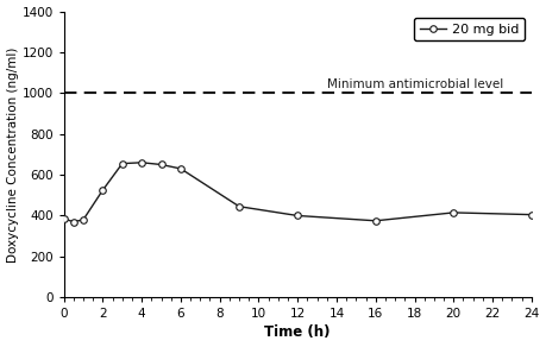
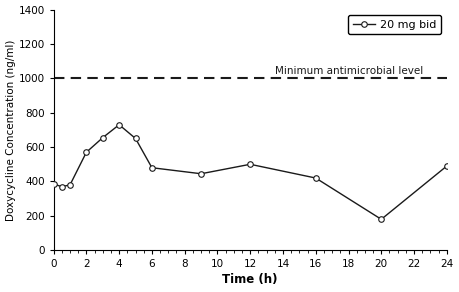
2: 520 -> 570
4: 660 -> 730
6: 630 -> 480
12: 400 -> 500
16: 380 -> 420
20: 420 -> 180
24: 400 -> 490
